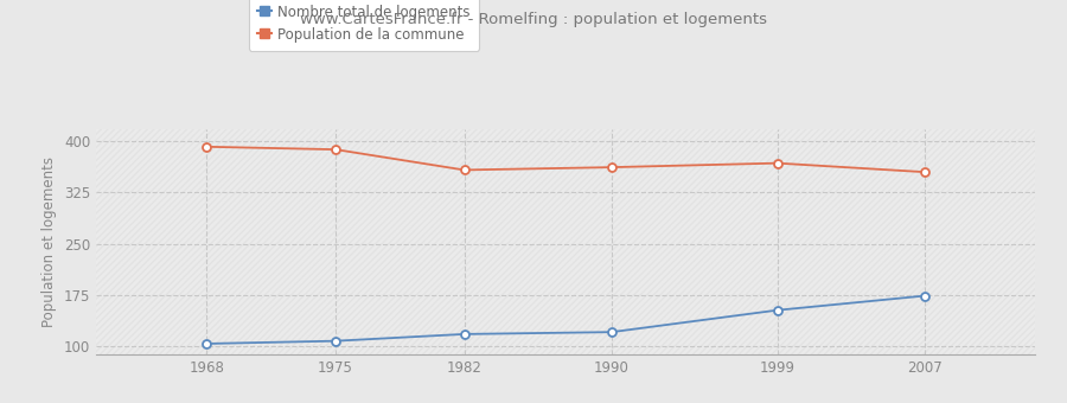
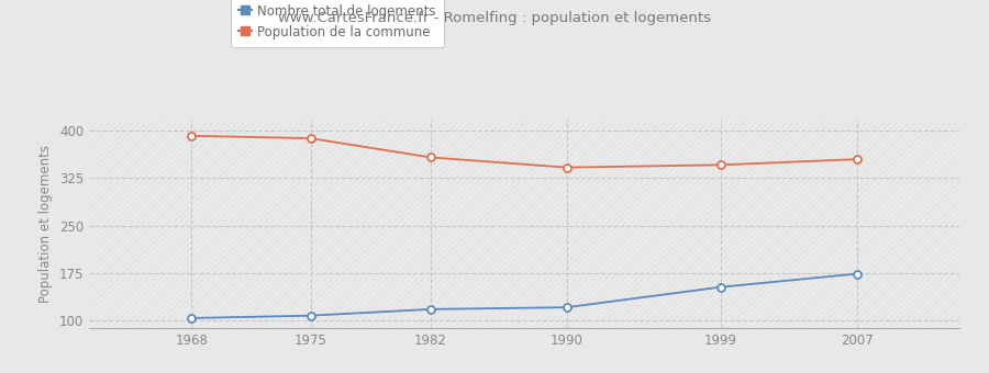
Population de la commune/1990: 362 -> 342
Population de la commune/1999: 368 -> 346
